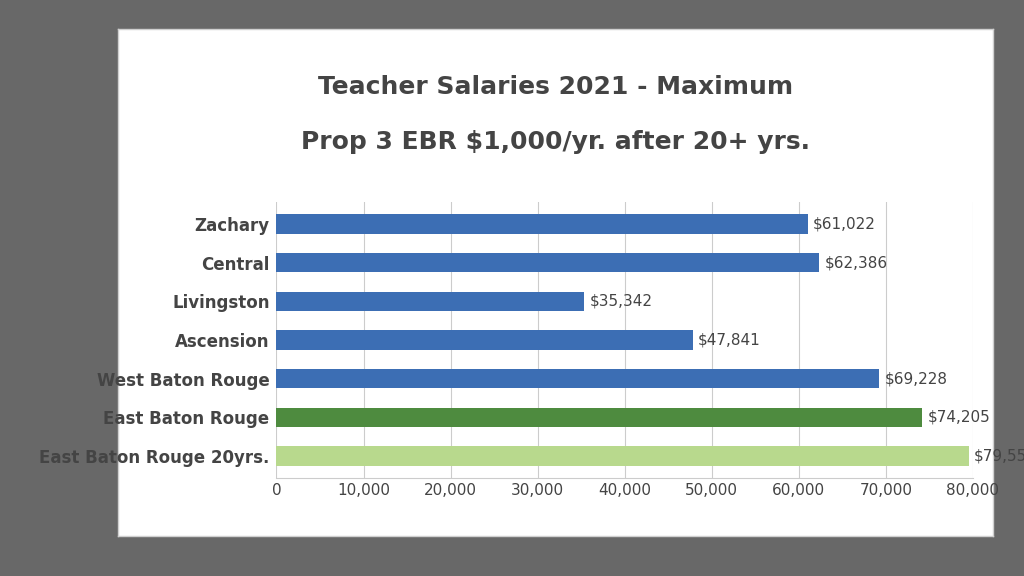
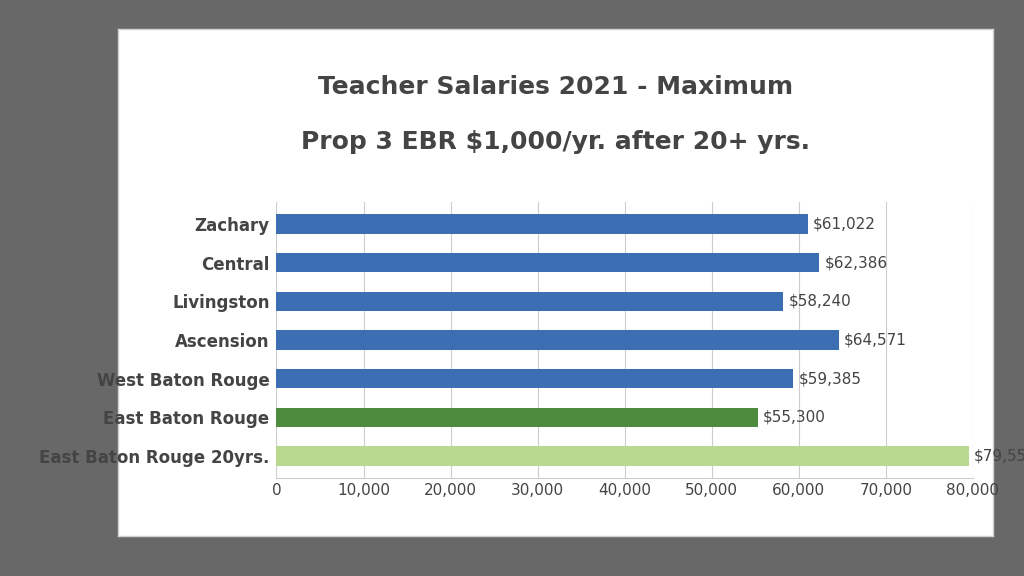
Livingston: $35,342 -> $58,240
Ascension: $47,841 -> $64,571
West Baton Rouge: $69,228 -> $59,385
East Baton Rouge: $74,205 -> $55,300
